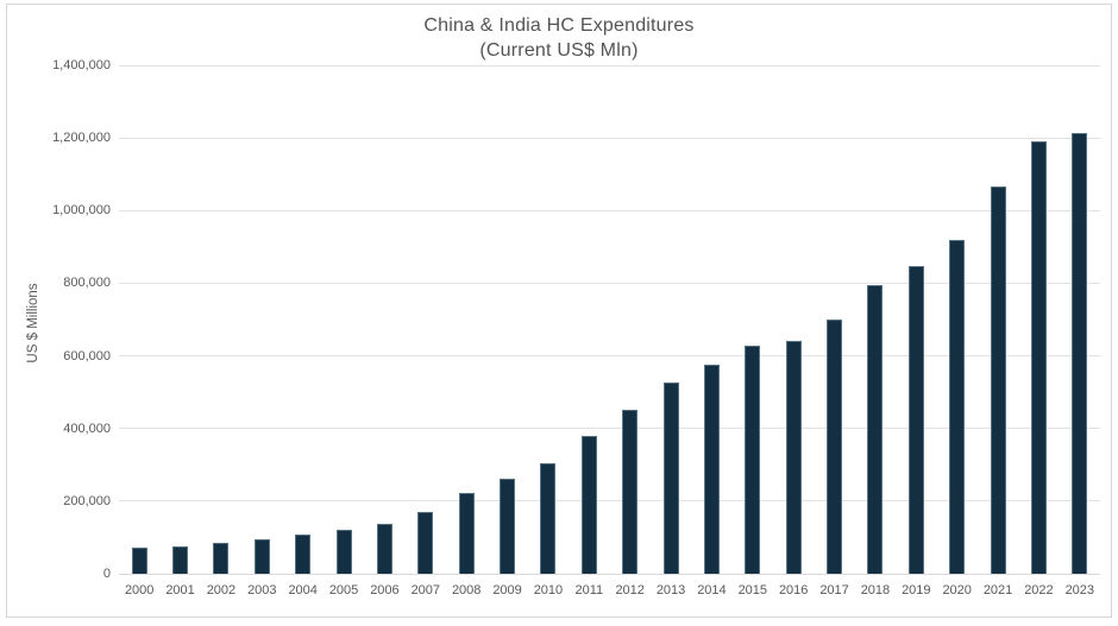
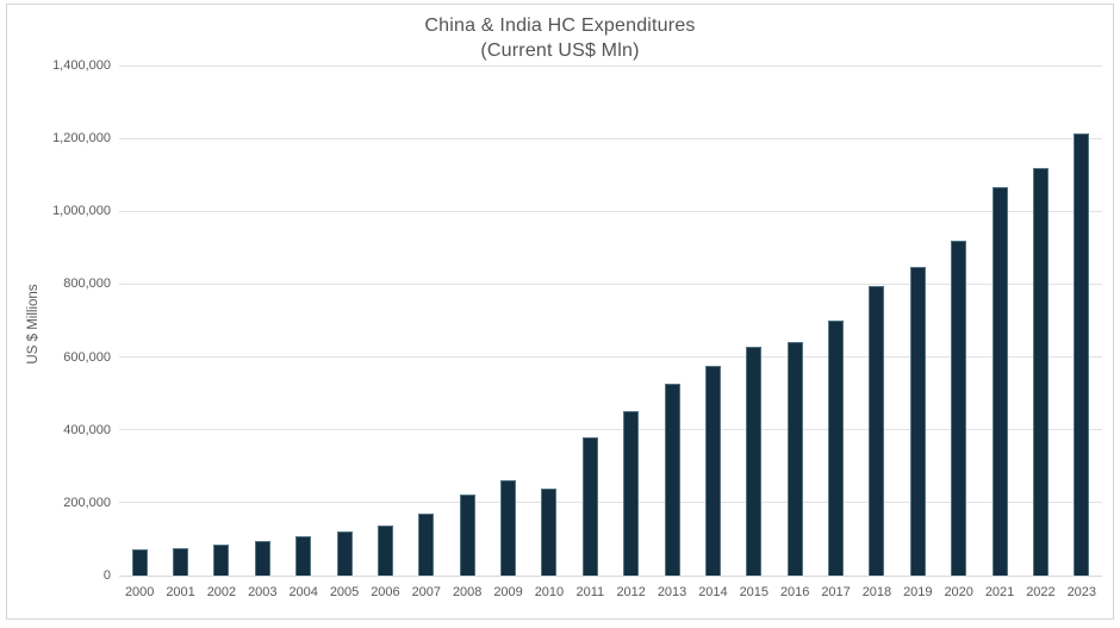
2010: 300000 -> 240000
2022: 1190000 -> 1120000
